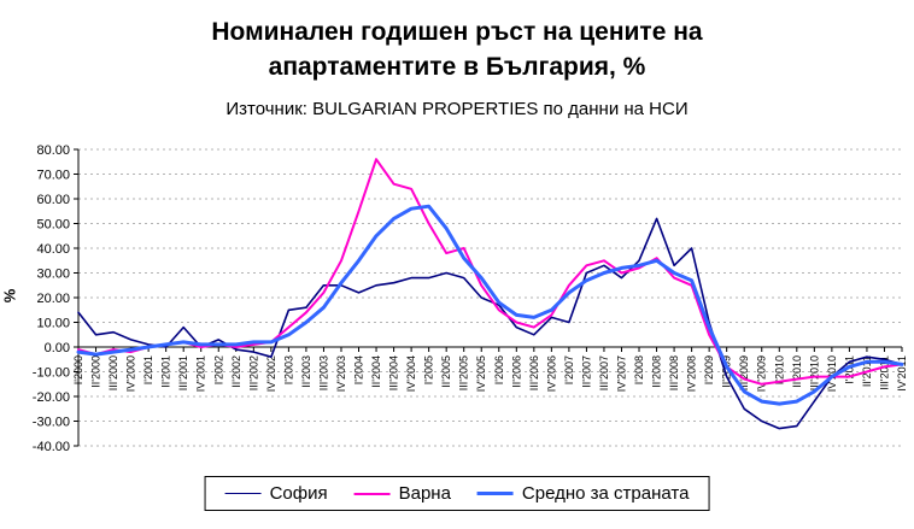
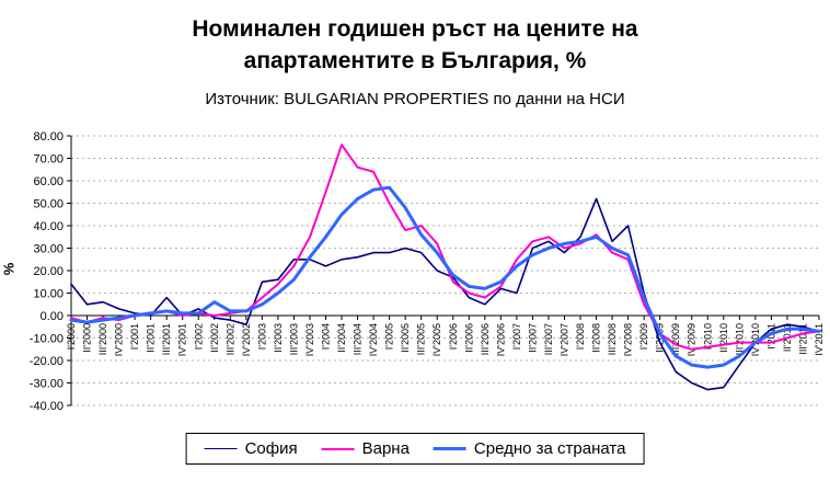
Средно за страната/II'2002: 1 -> 6
Варна/IV'2005: 25 -> 32
